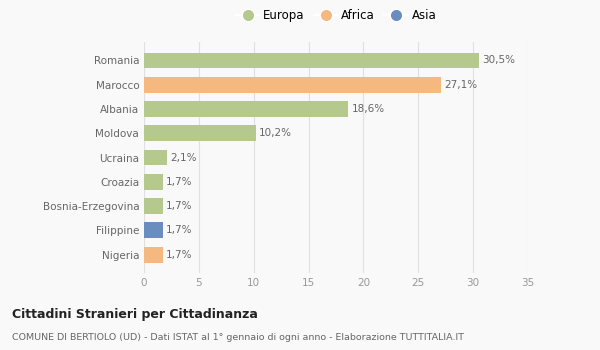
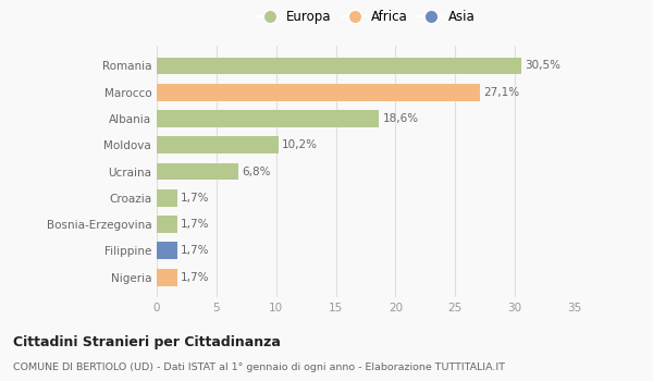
Ucraina: 2,1% -> 6,8%
